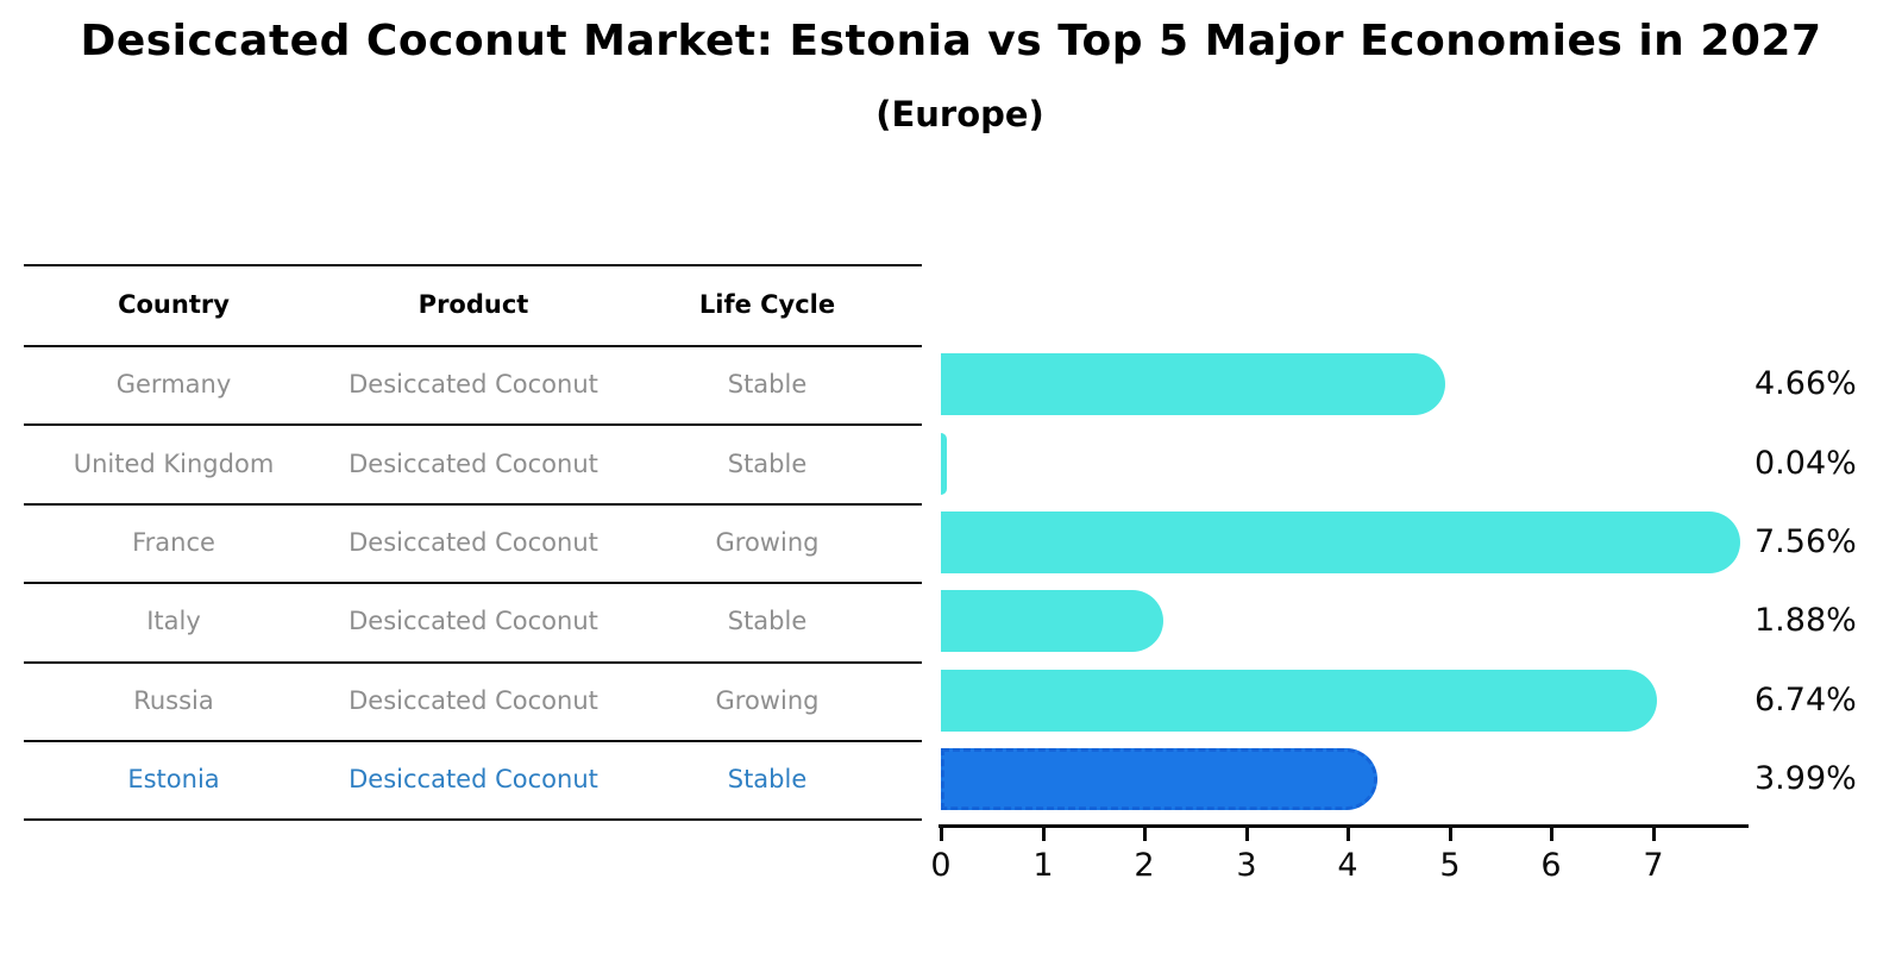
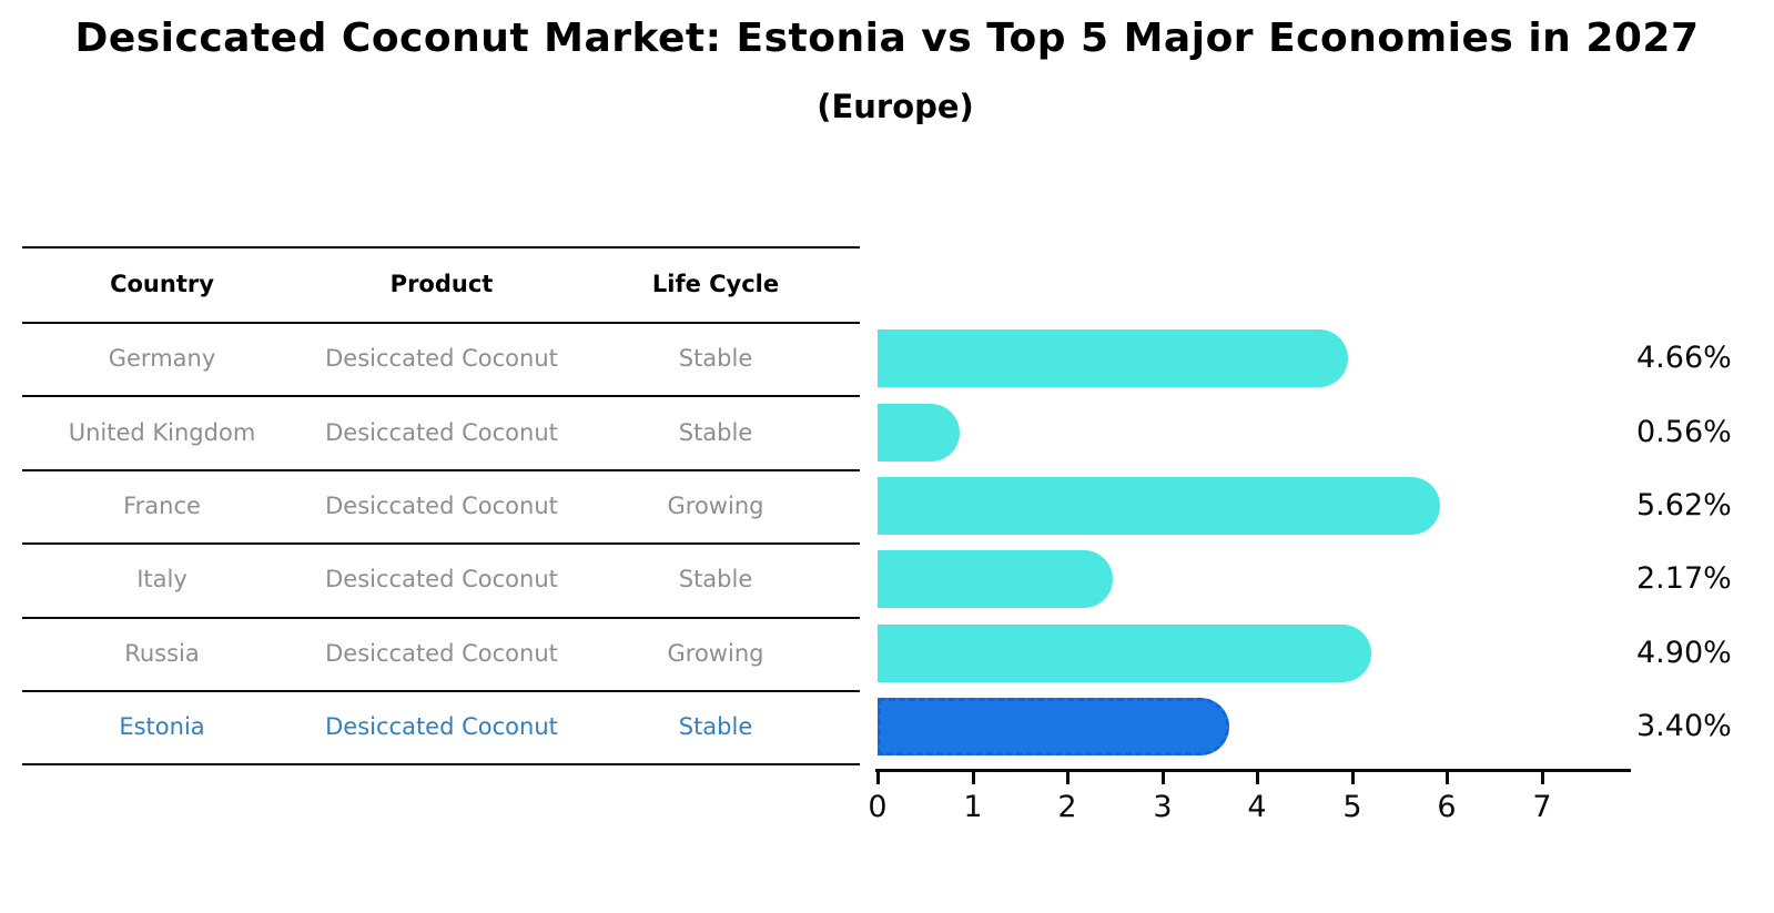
United Kingdom: 0.04% -> 0.56%
France: 7.56% -> 5.62%
Italy: 1.88% -> 2.17%
Russia: 6.74% -> 4.90%
Estonia: 3.99% -> 3.40%
